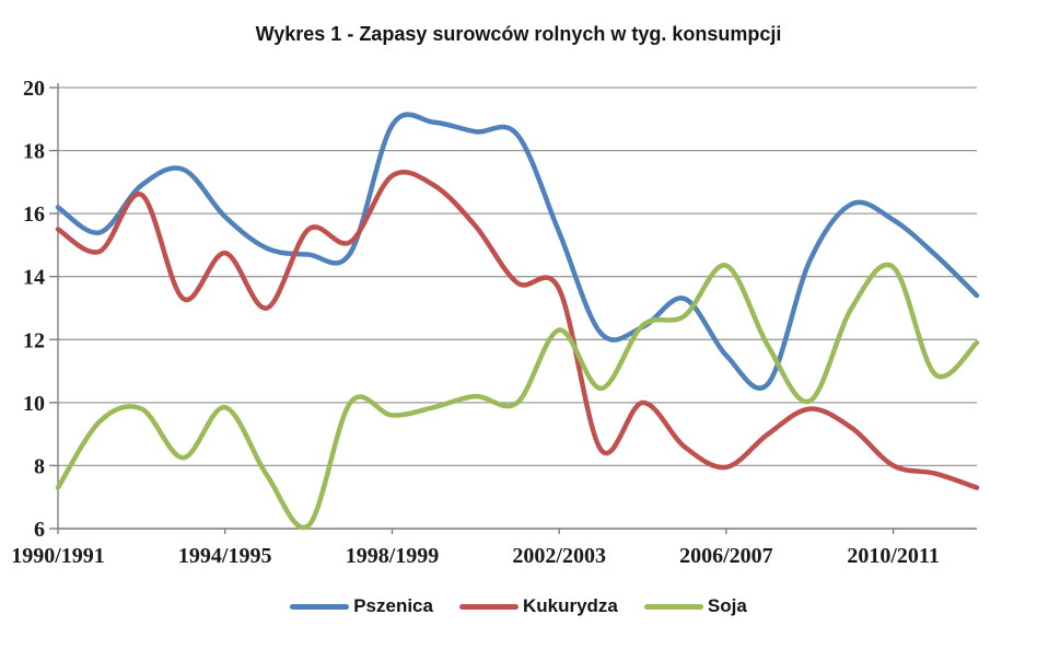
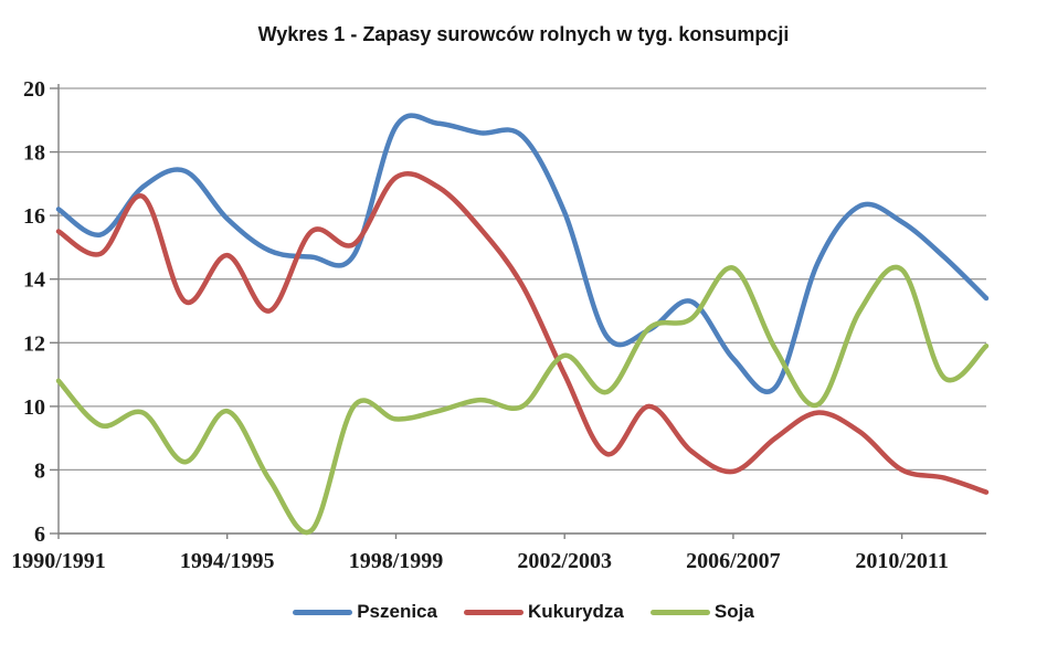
Soja/1990/1991: 7.3 -> 10.8
Pszenica/2002/2003: 15.4 -> 16.1
Kukurydza/2002/2003: 13.6 -> 11.0
Soja/2002/2003: 12.3 -> 11.6
